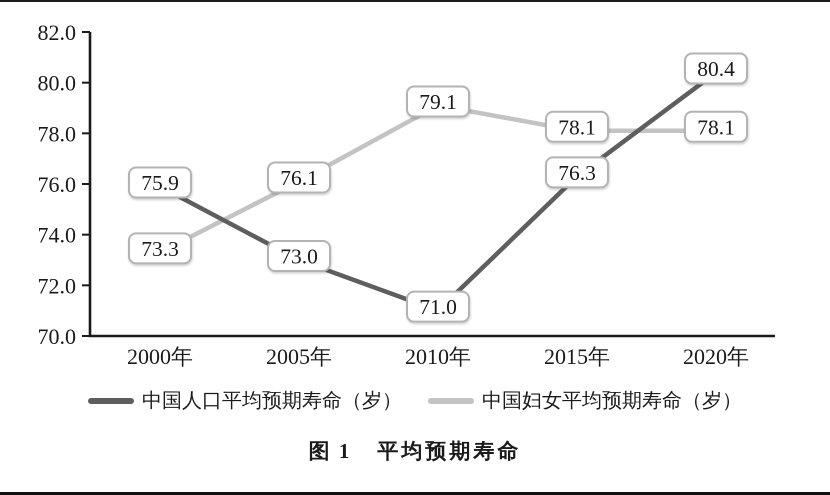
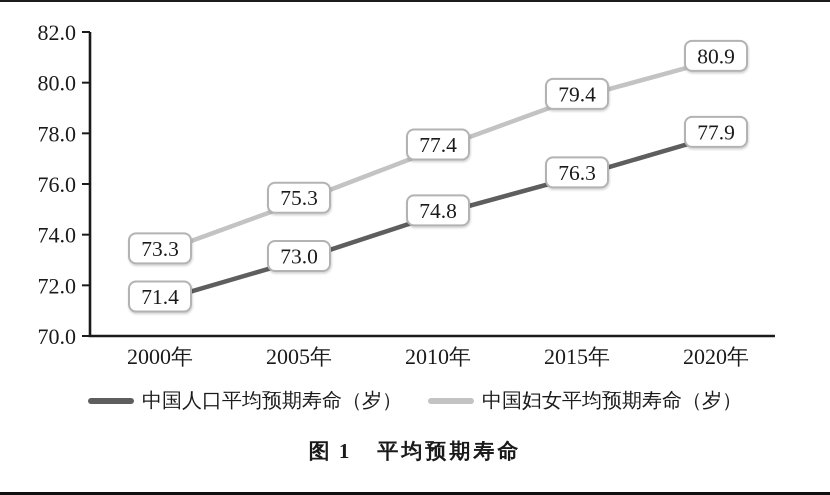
中国人口平均预期寿命（岁）/2000年: 75.9 -> 71.4
中国妇女平均预期寿命（岁）/2005年: 76.1 -> 75.3
中国人口平均预期寿命（岁）/2010年: 71.0 -> 74.8
中国妇女平均预期寿命（岁）/2010年: 79.1 -> 77.4
中国妇女平均预期寿命（岁）/2015年: 78.1 -> 79.4
中国人口平均预期寿命（岁）/2020年: 80.4 -> 77.9
中国妇女平均预期寿命（岁）/2020年: 78.1 -> 80.9
